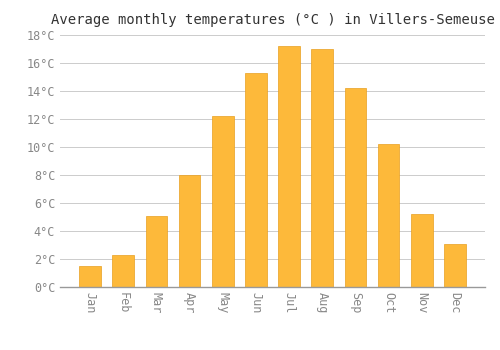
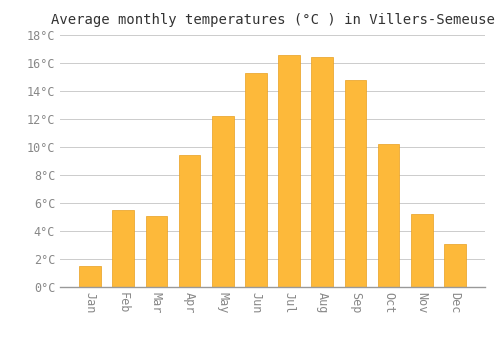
Feb: 2.3°C -> 5.5°C
Apr: 8.0°C -> 9.4°C
Jul: 17.2°C -> 16.6°C
Aug: 17.0°C -> 16.4°C
Sep: 14.2°C -> 14.8°C
